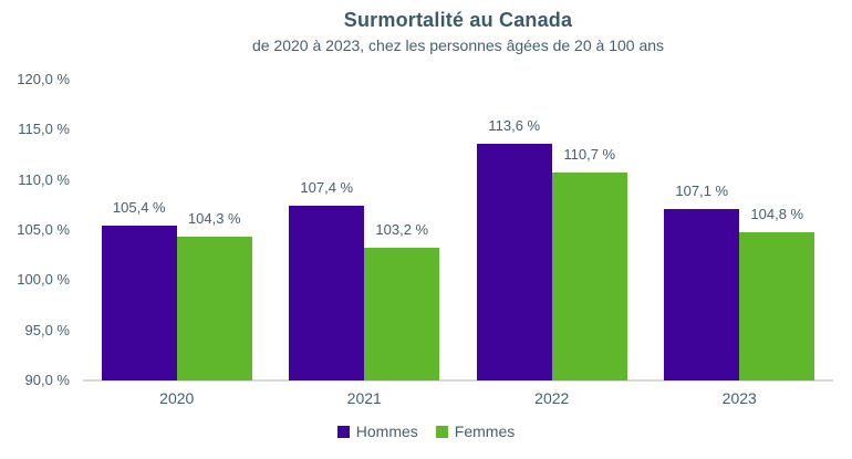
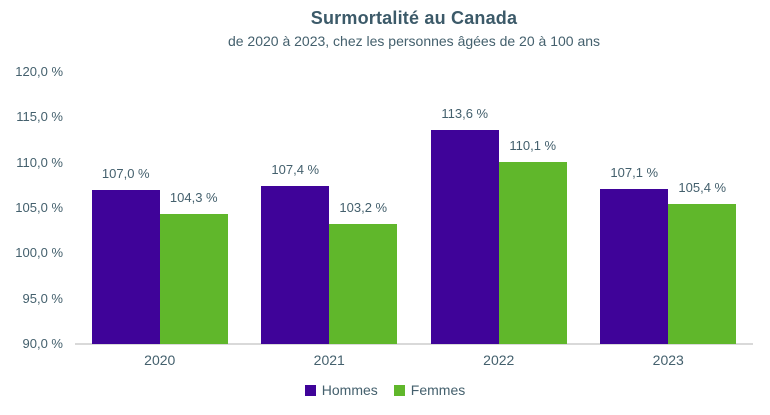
Hommes/2020: 105,4 -> 107,0
Femmes/2022: 110,7 -> 110,1
Femmes/2023: 104,8 -> 105,4
